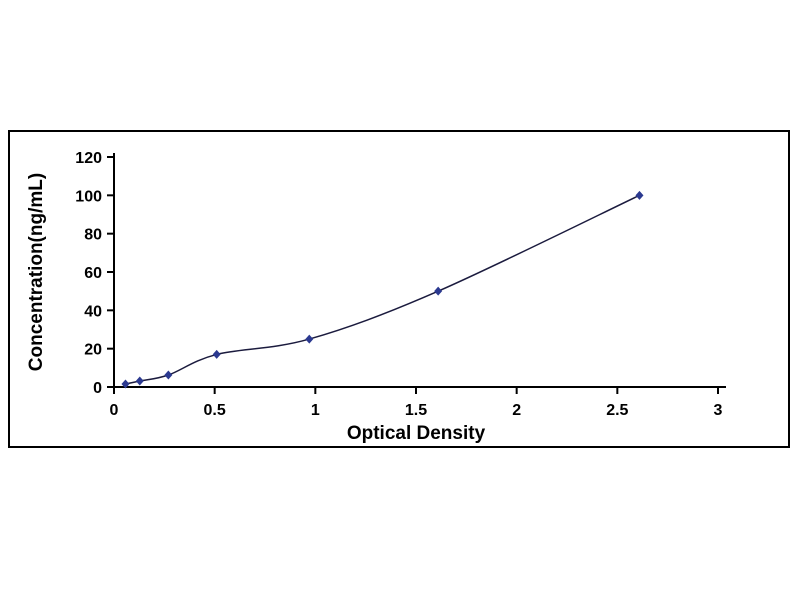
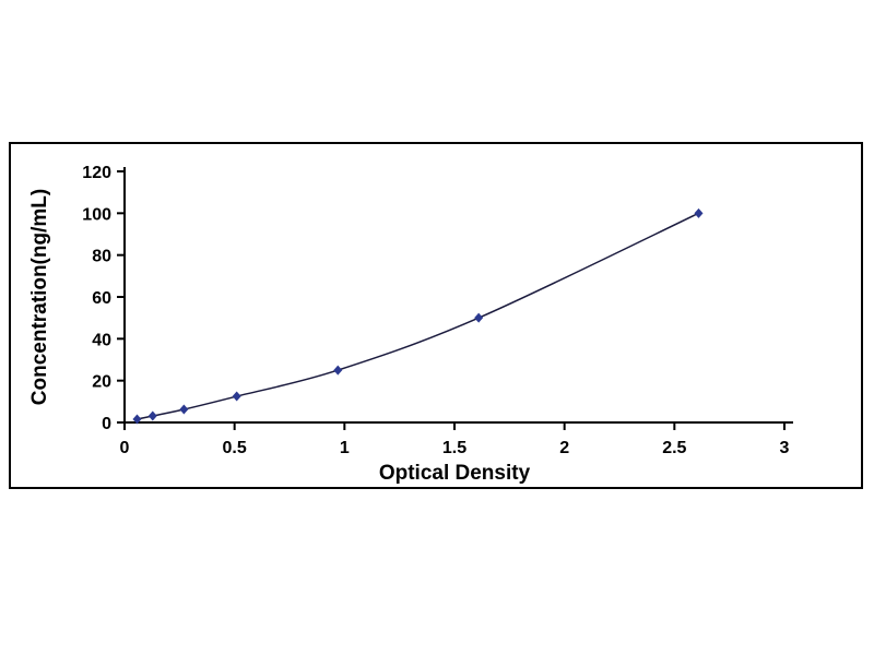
0.51: 17 -> 12
